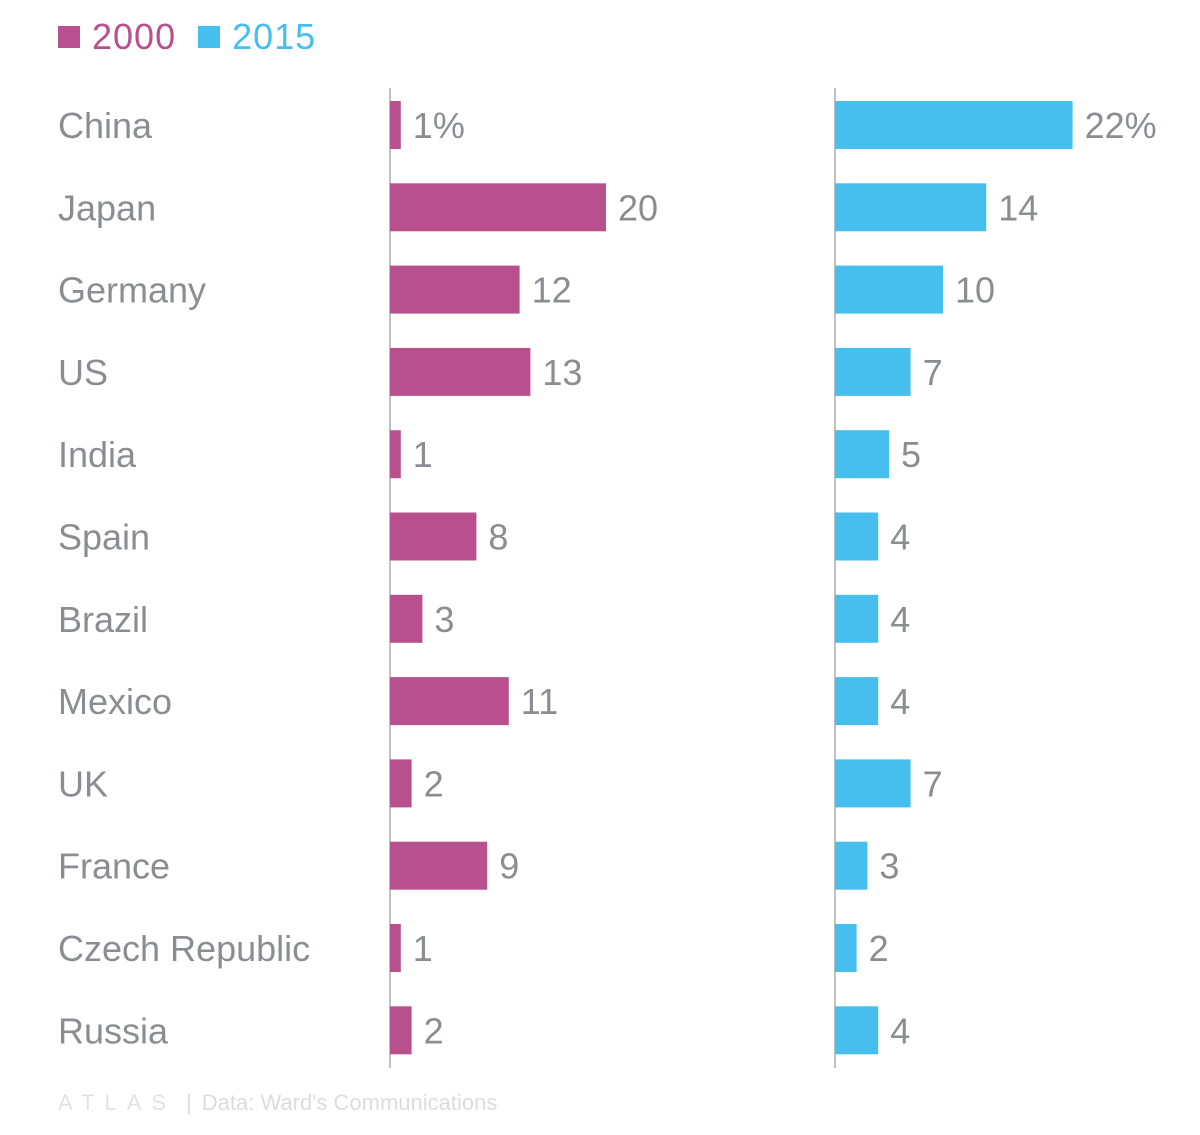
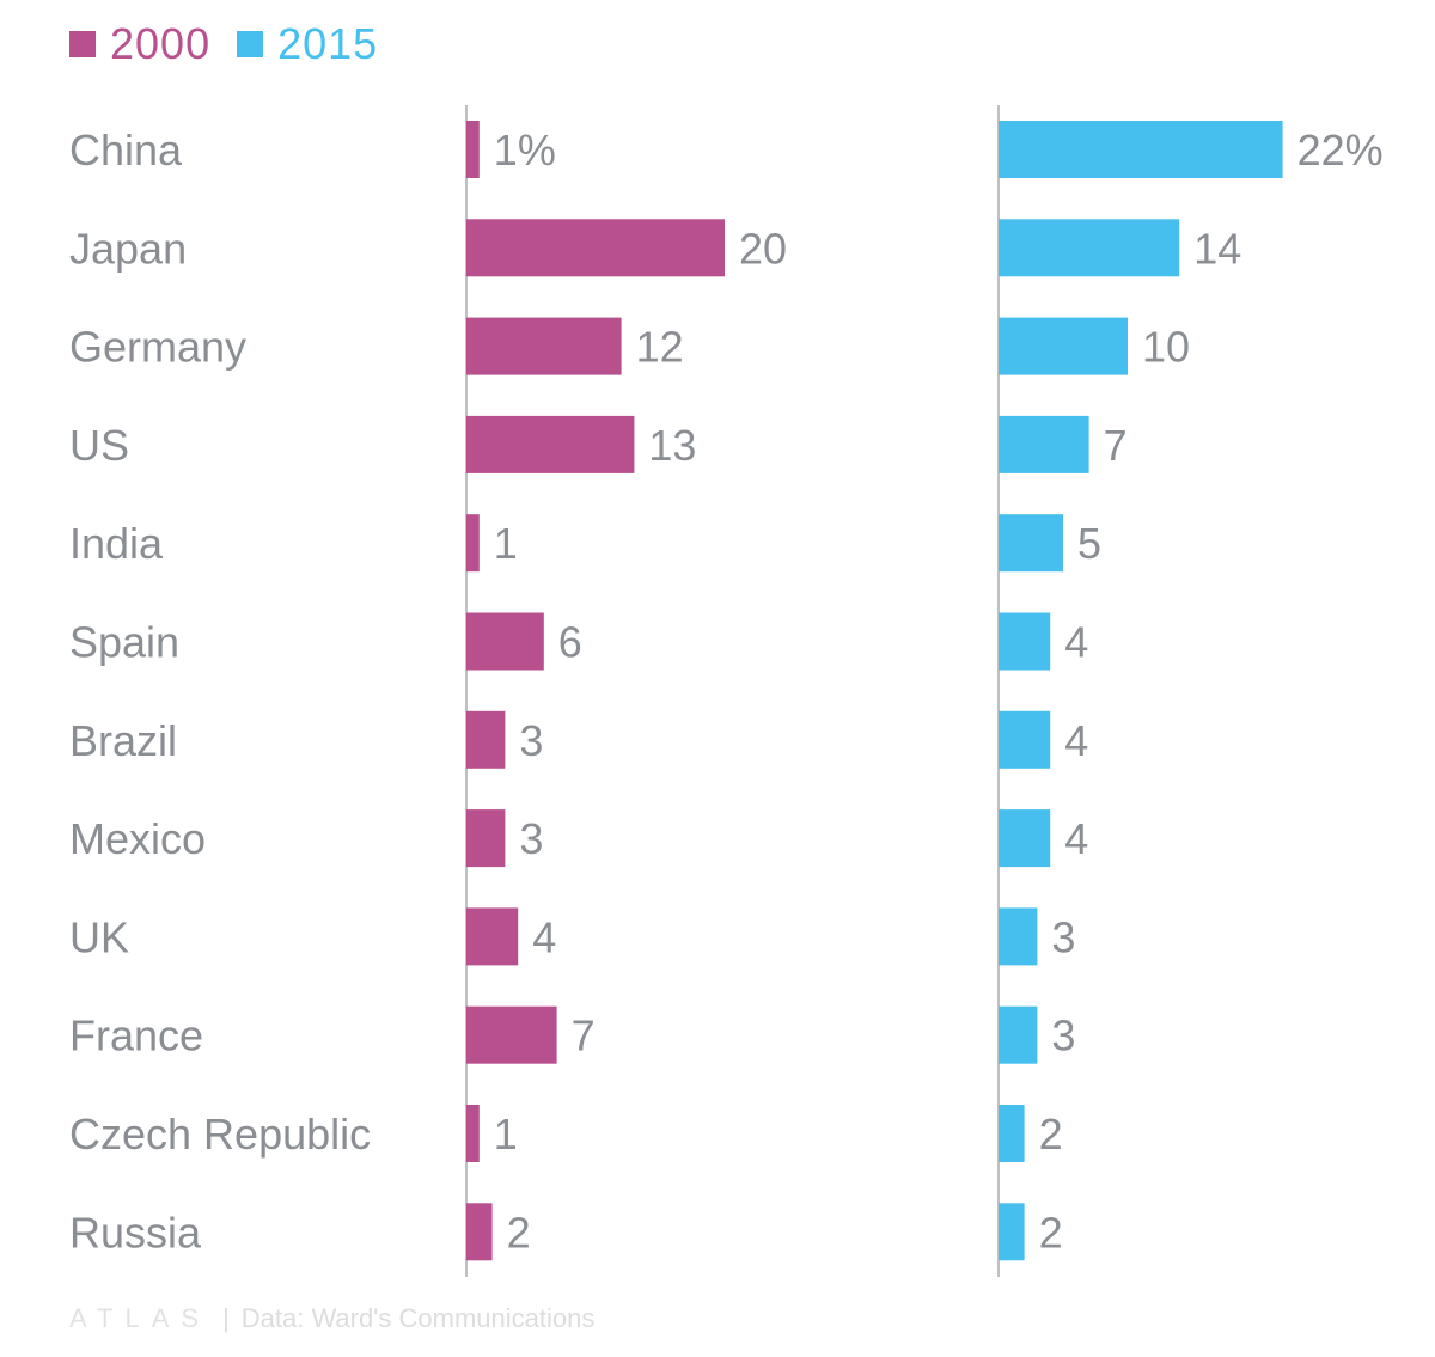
2000/Spain: 8 -> 6
2000/Mexico: 11 -> 3
2000/UK: 2 -> 4
2015/UK: 7 -> 3
2000/France: 9 -> 7
2015/Russia: 4 -> 2
